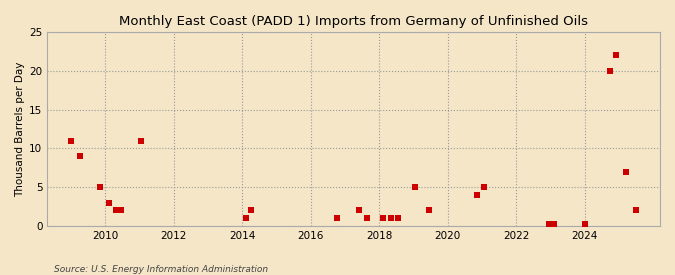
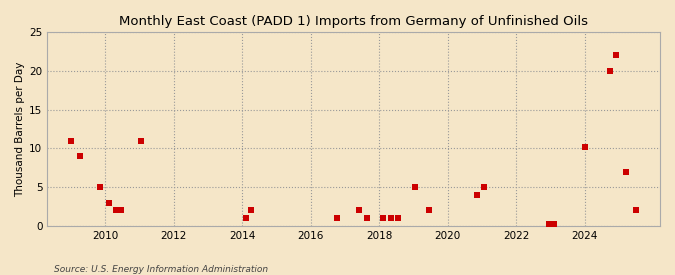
2024: 0.3 -> 10.2
